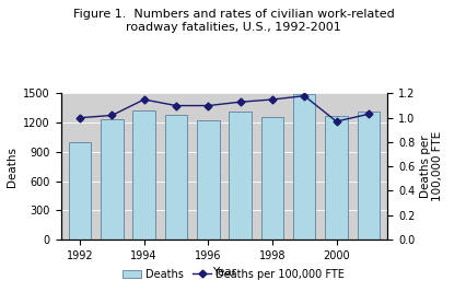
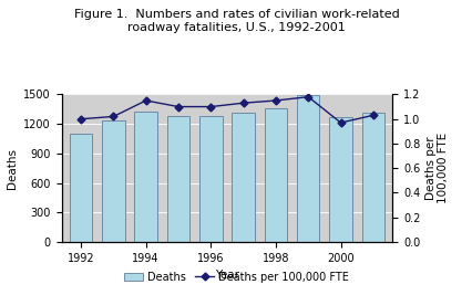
Deaths/1992: 1000 -> 1100
Deaths/1996: 1220 -> 1280
Deaths/1998: 1260 -> 1360
